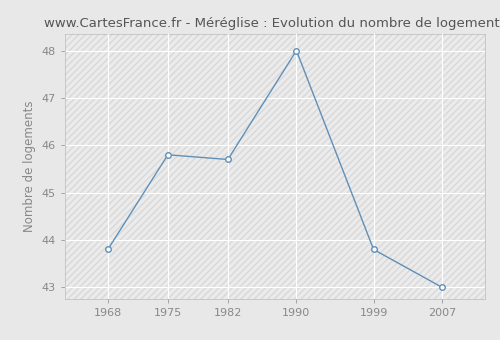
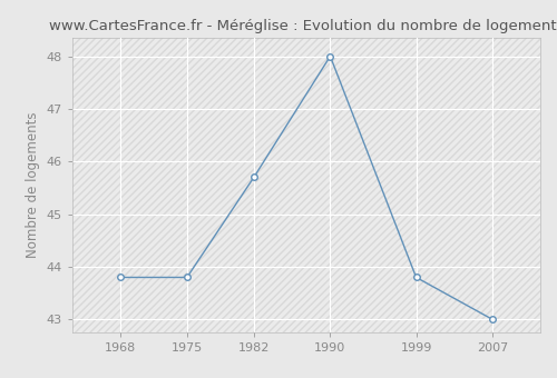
1975: 45.8 -> 43.8
